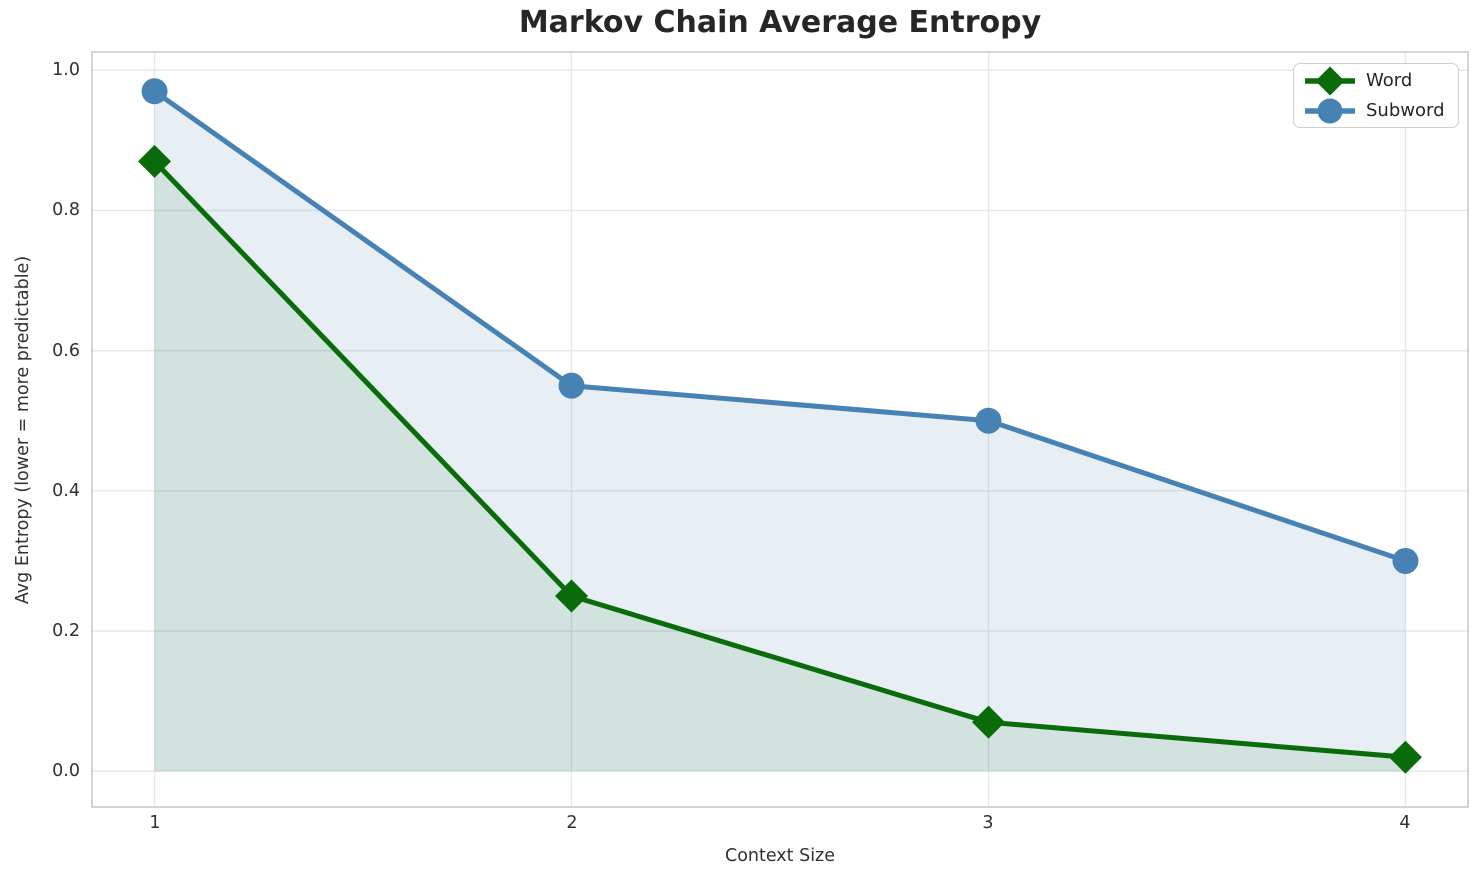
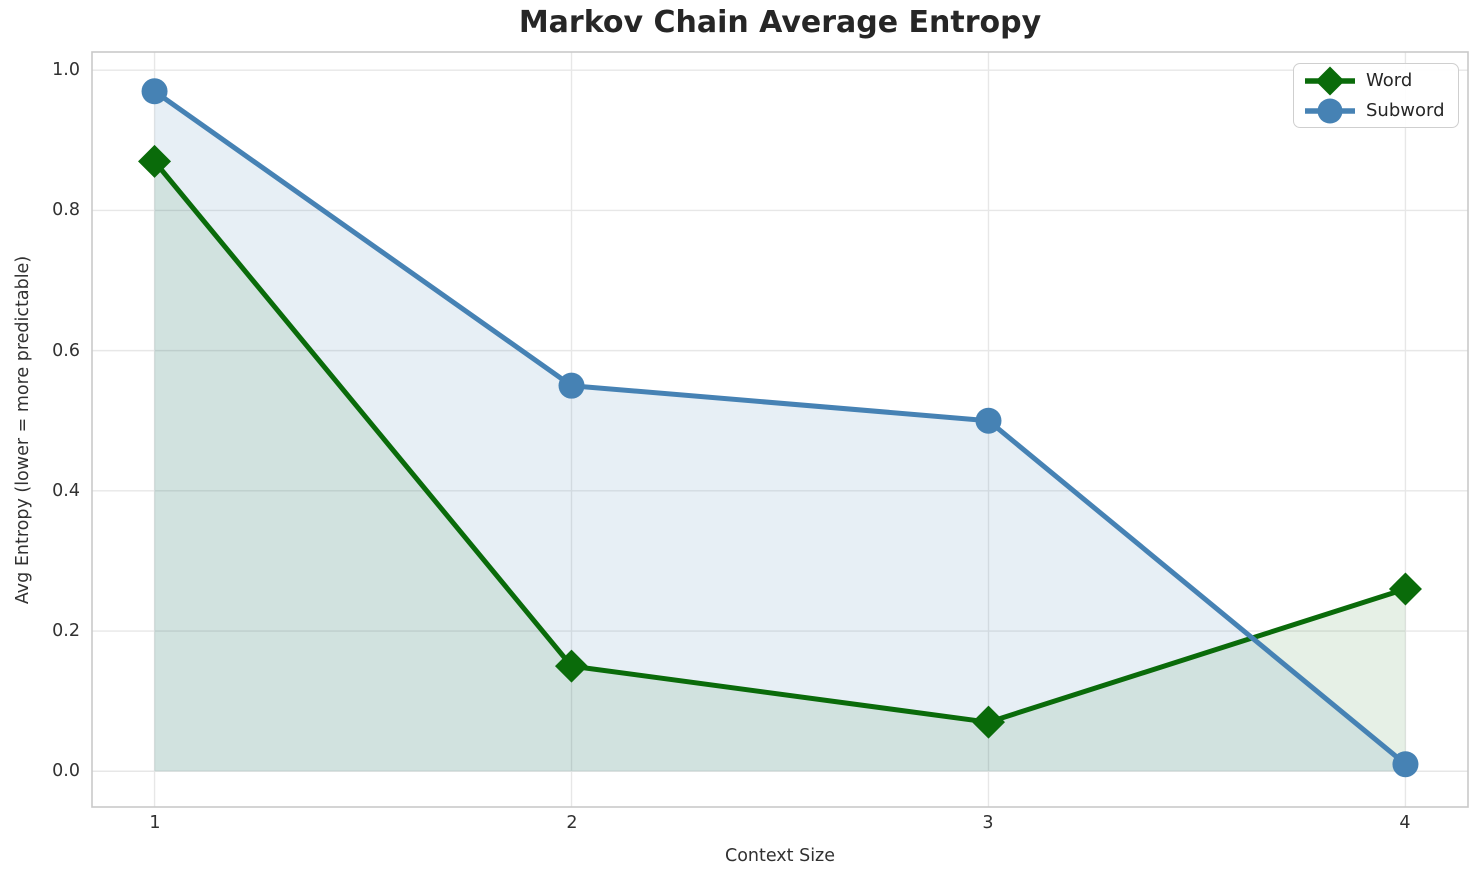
Word/2: 0.25 -> 0.15
Word/4: 0.02 -> 0.26
Subword/4: 0.30 -> 0.01
